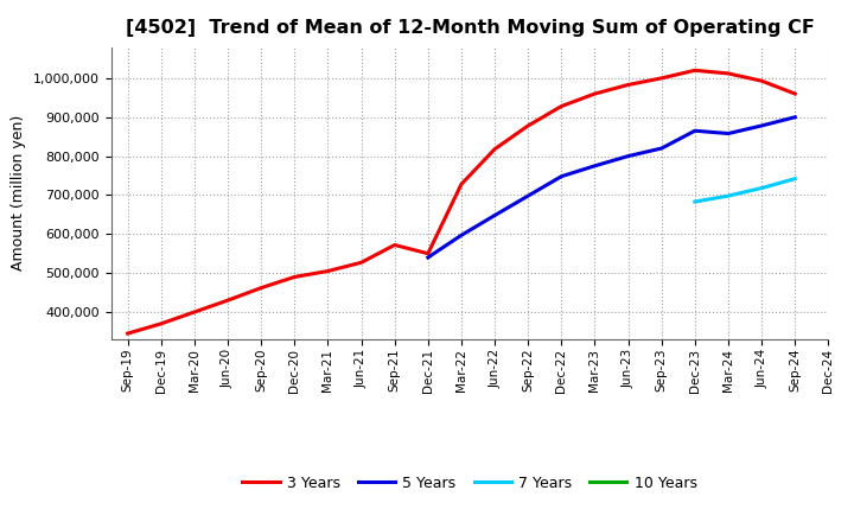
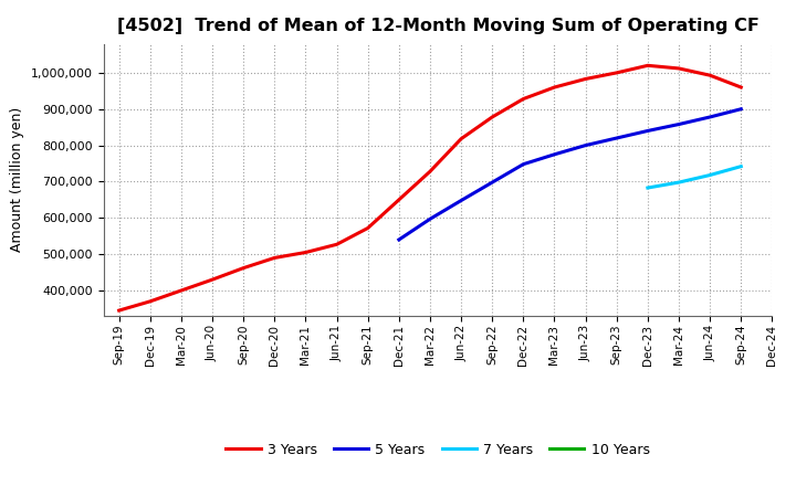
3 Years/Dec-21: 550,000 -> 650,000
5 Years/Dec-23: 865,000 -> 840,000
